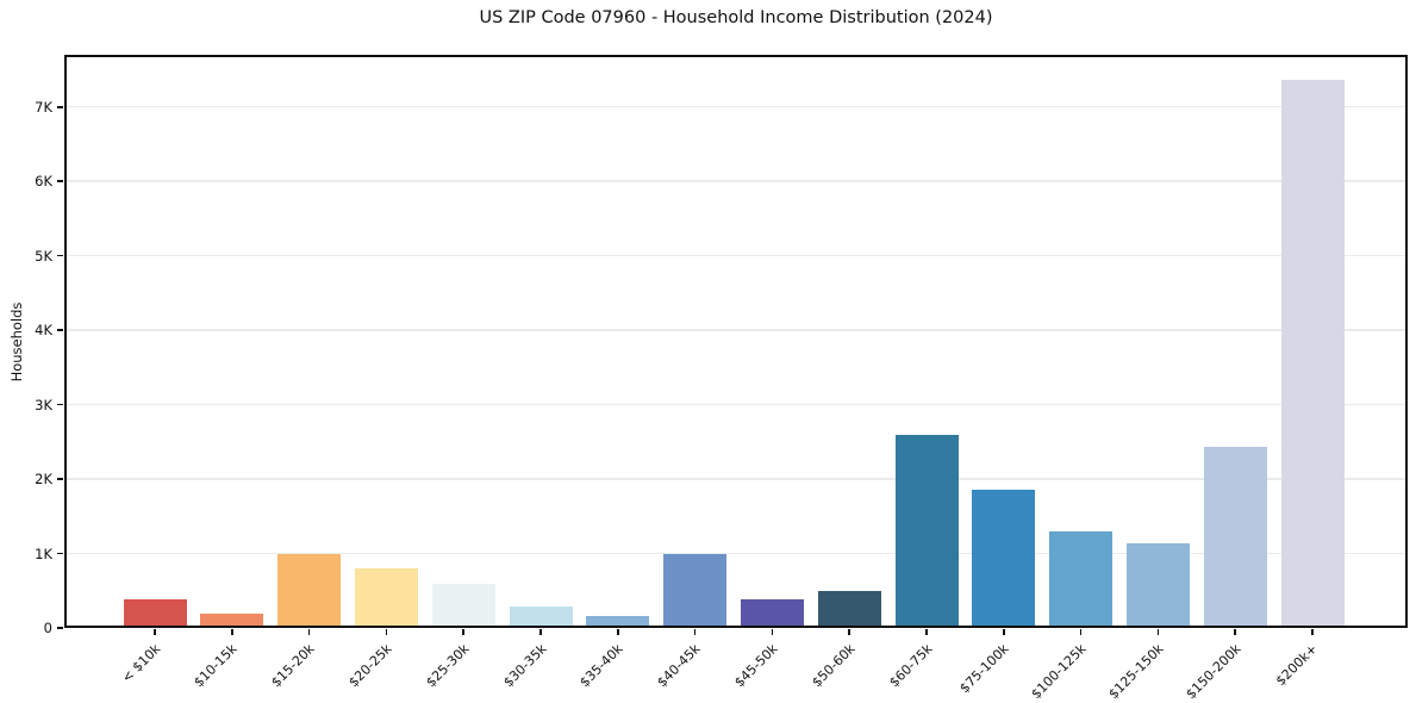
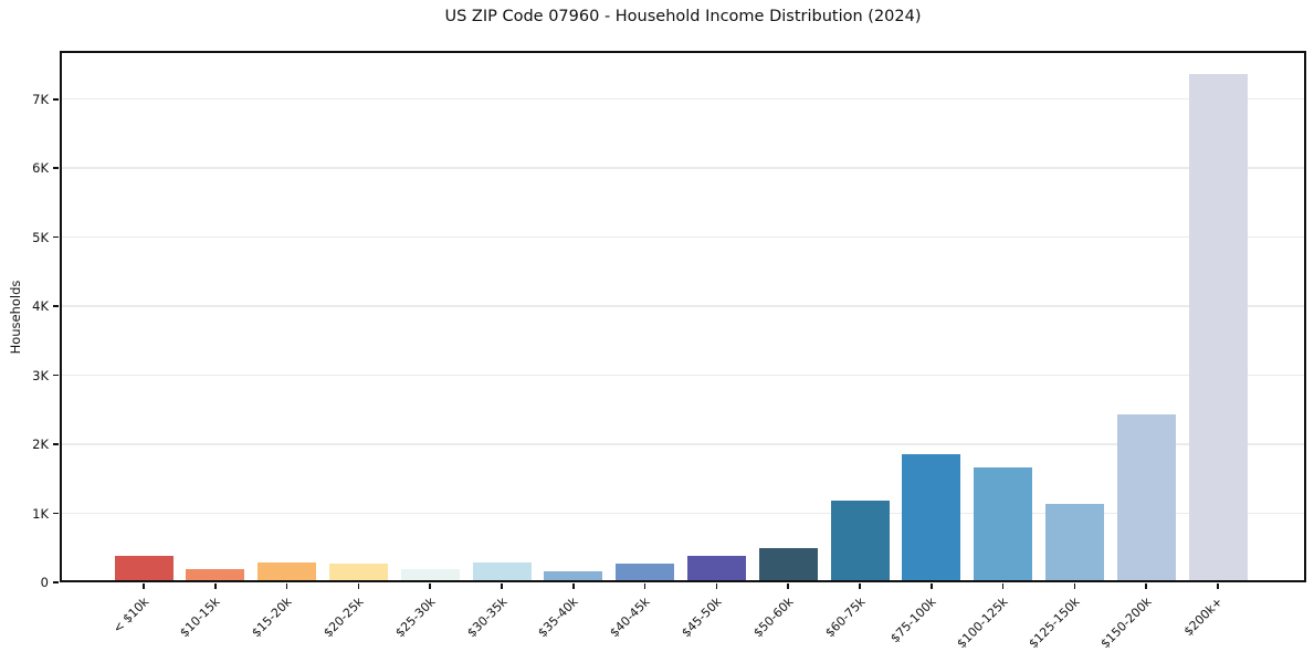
$15-20k: 1.0K -> 0.3K
$20-25k: 0.8K -> 0.3K
$25-30k: 0.6K -> 0.2K
$40-45k: 1.0K -> 0.3K
$60-75k: 2.6K -> 1.2K
$100-125k: 1.3K -> 1.7K
